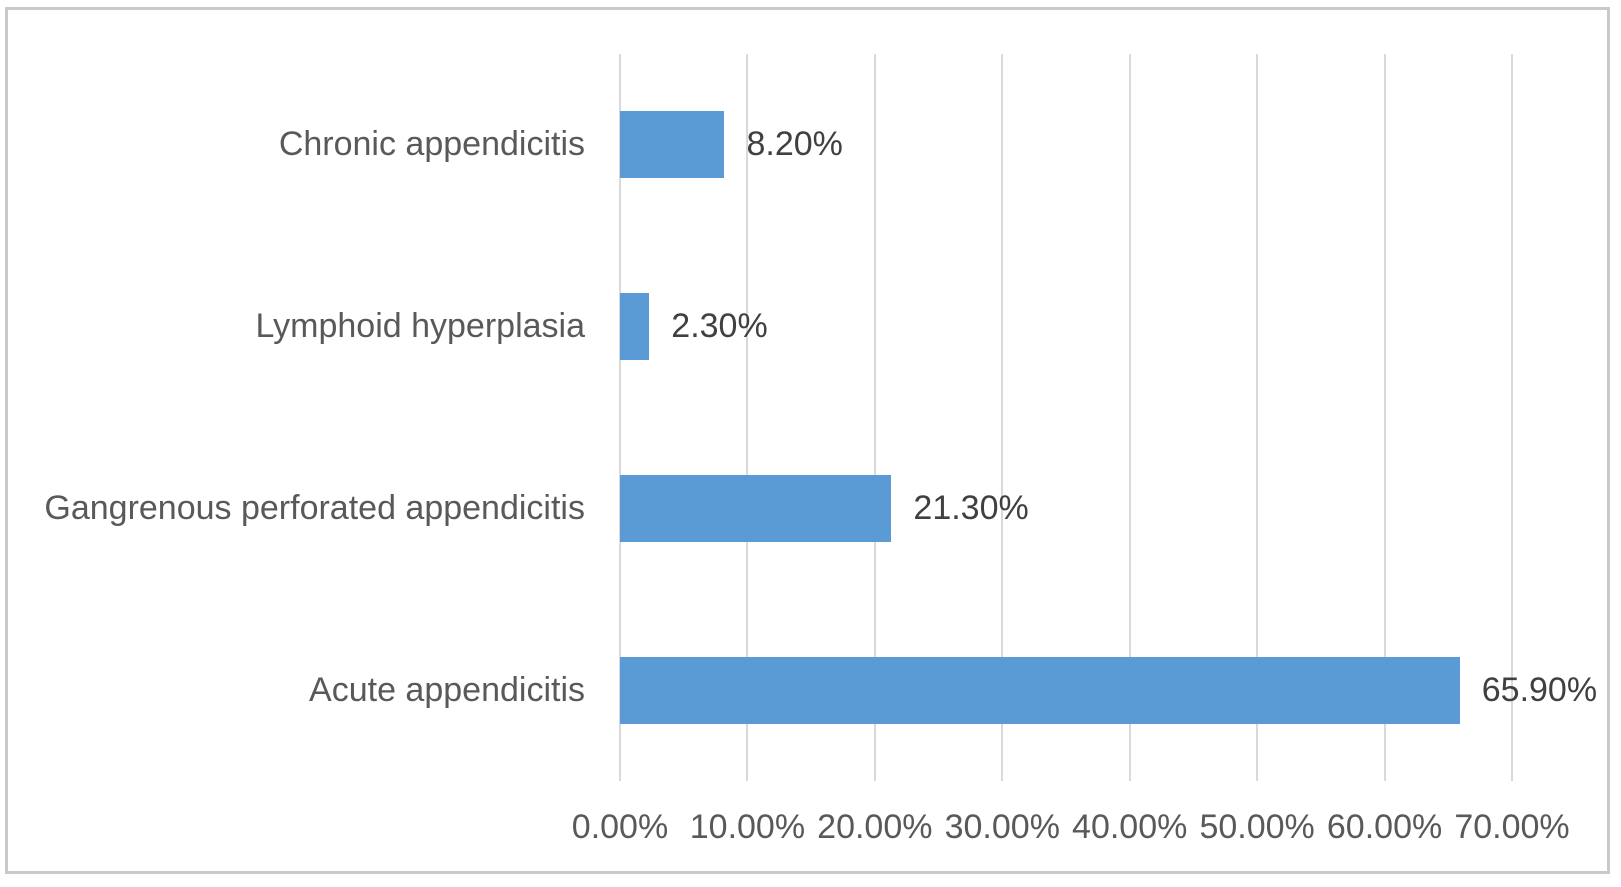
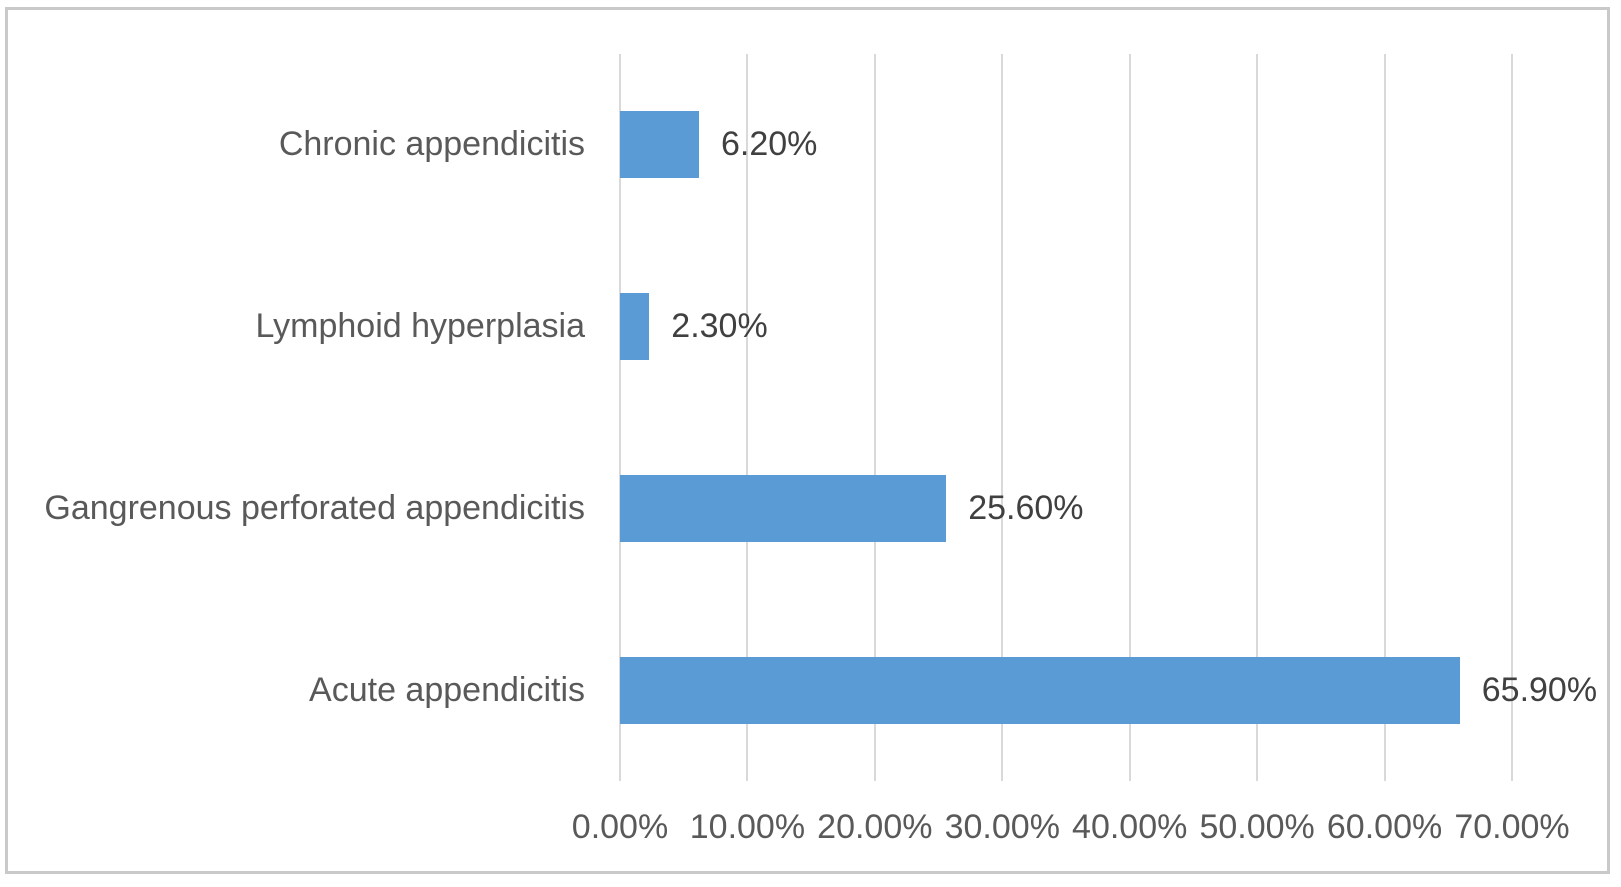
Chronic appendicitis: 8.20% -> 6.20%
Gangrenous perforated appendicitis: 21.30% -> 25.60%
